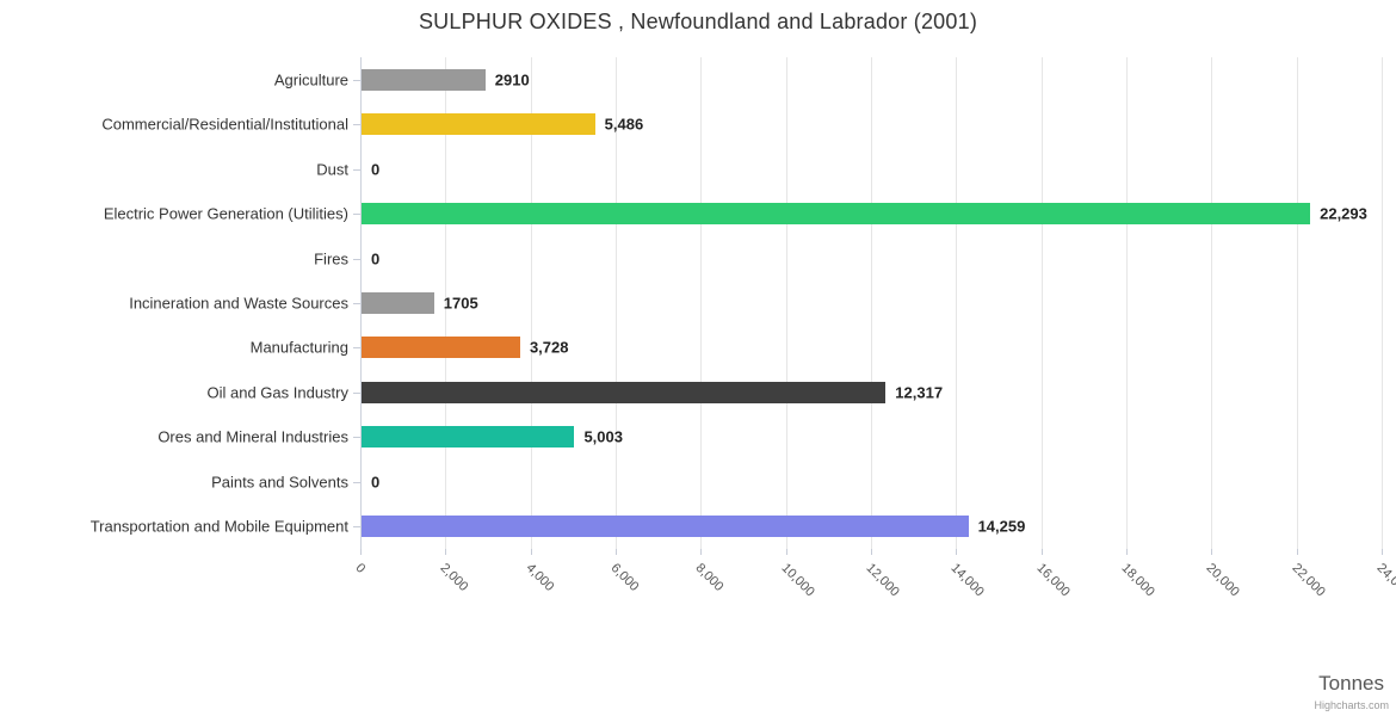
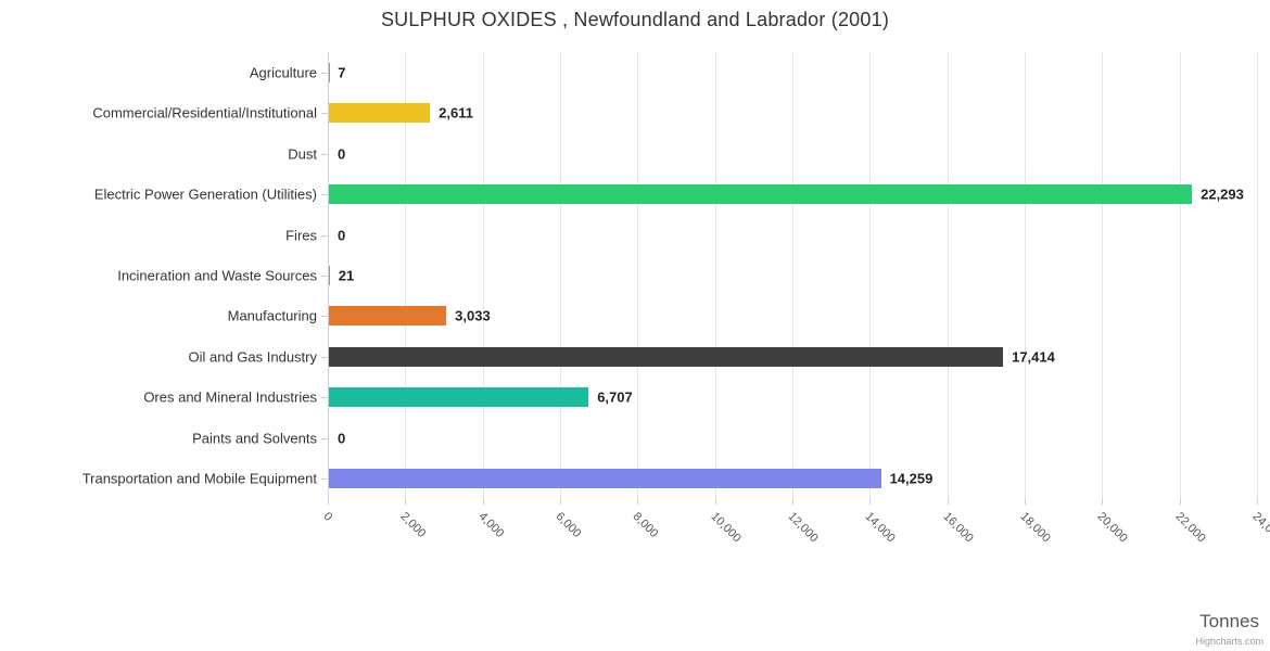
Agriculture: 2910 -> 7
Commercial/Residential/Institutional: 5,486 -> 2,611
Incineration and Waste Sources: 1705 -> 21
Manufacturing: 3,728 -> 3,033
Oil and Gas Industry: 12,317 -> 17,414
Ores and Mineral Industries: 5,003 -> 6,707
